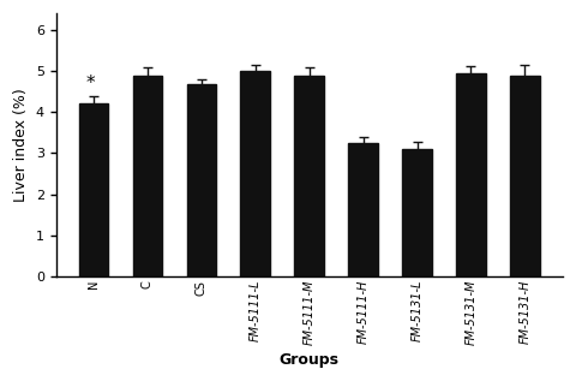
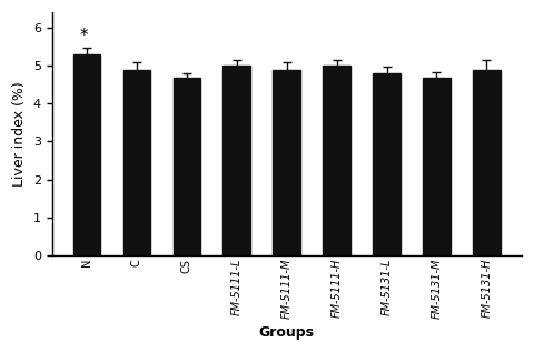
N: 4.20 -> 5.28
FM-5111-H: 3.25 -> 5.00
FM-5131-L: 3.10 -> 4.80
FM-5131-M: 4.95 -> 4.68
